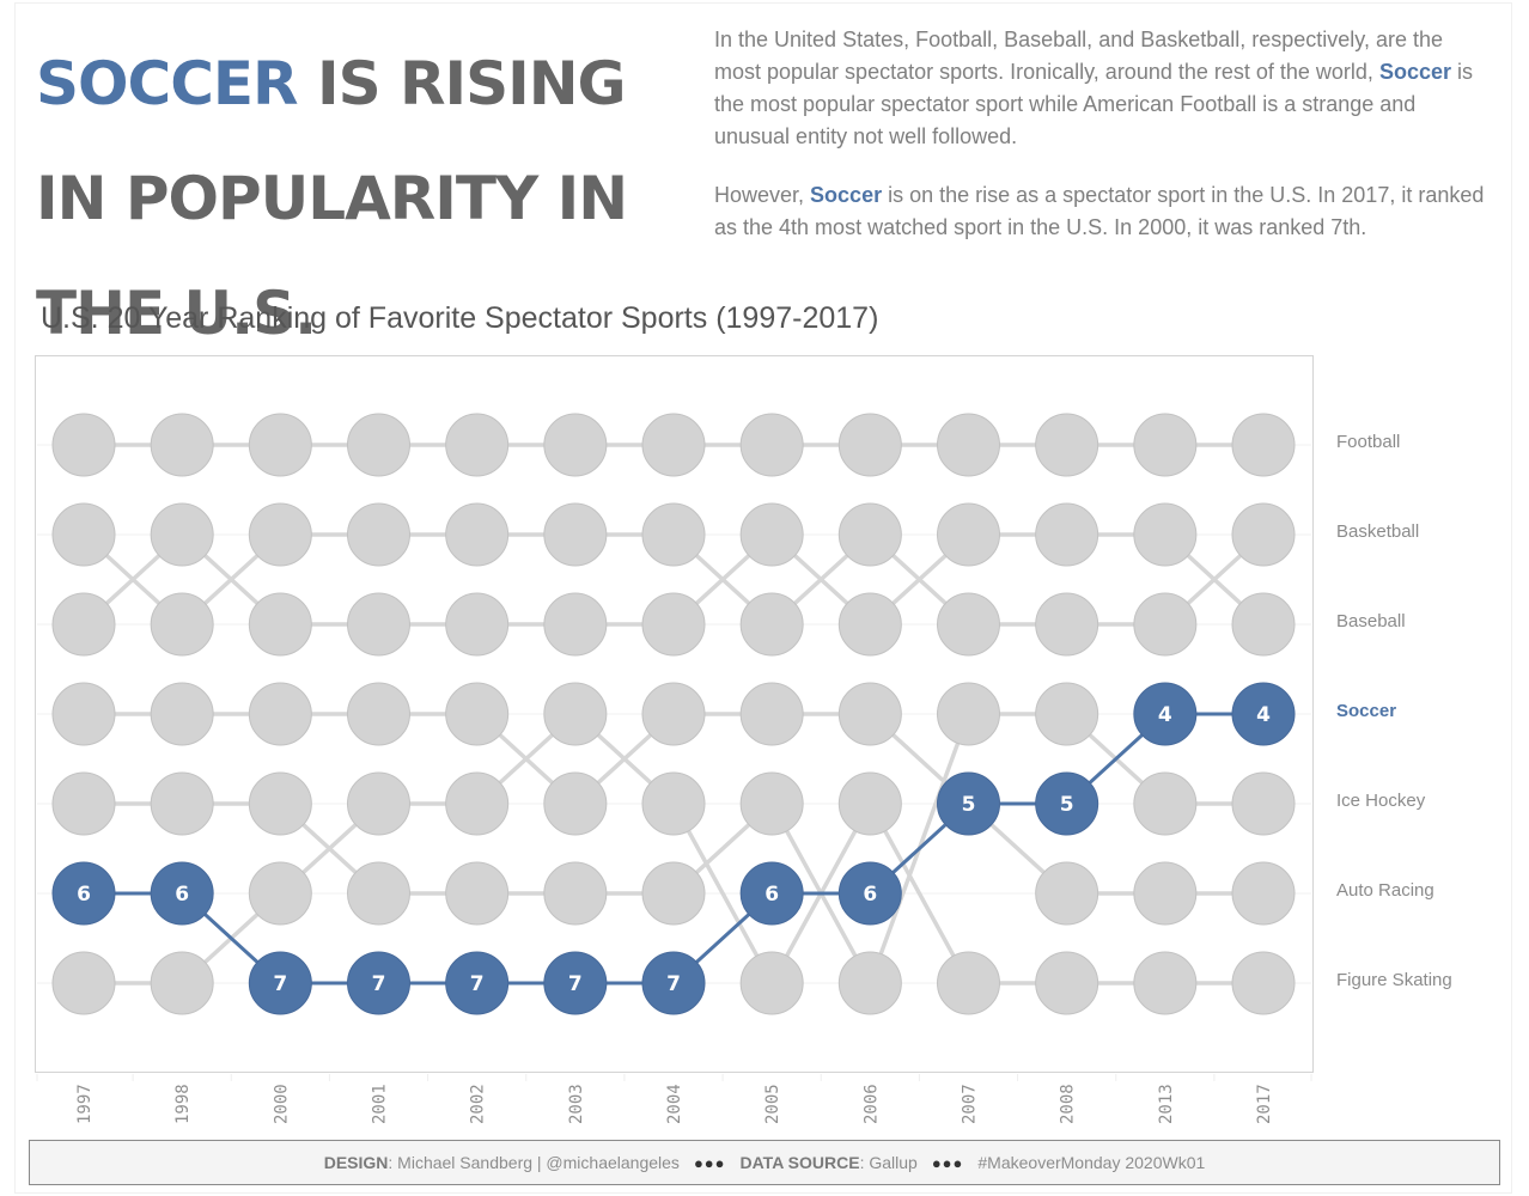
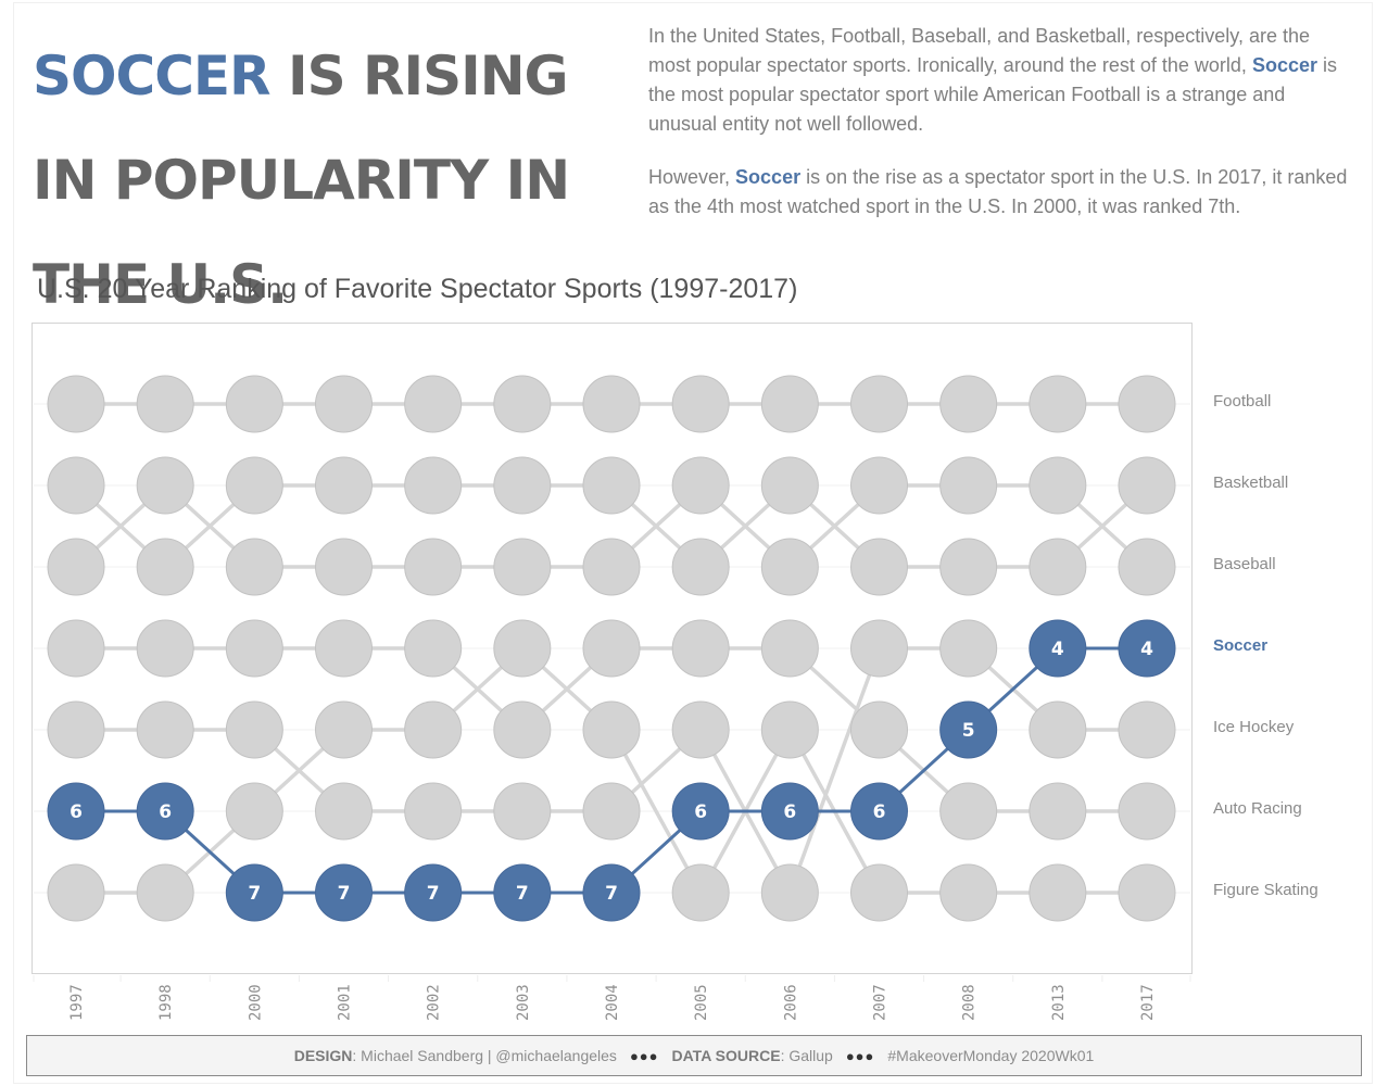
Soccer/2007: 5 -> 6
